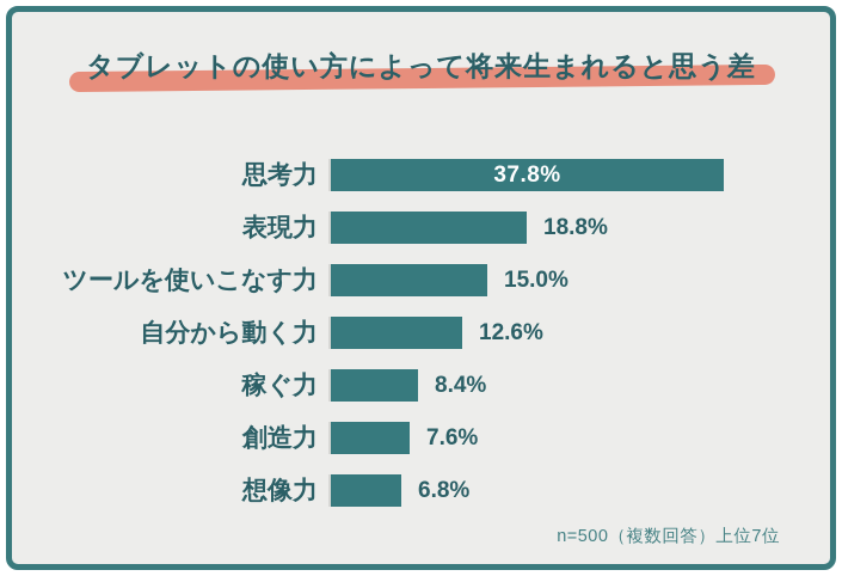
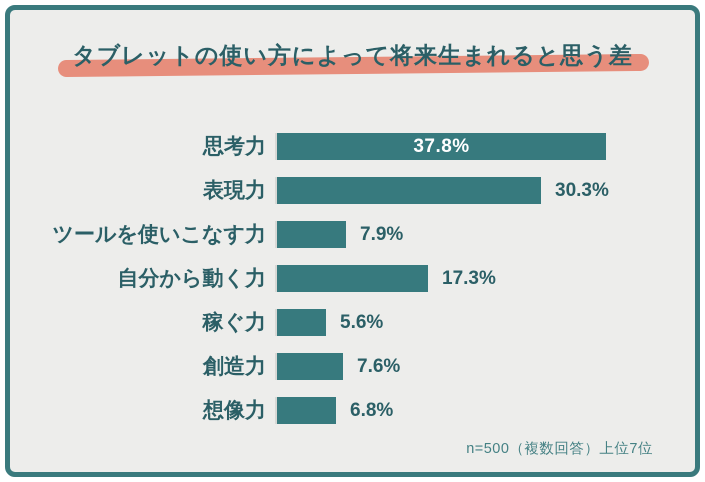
表現力: 18.8% -> 30.3%
ツールを使いこなす力: 15.0% -> 7.9%
自分から動く力: 12.6% -> 17.3%
稼ぐ力: 8.4% -> 5.6%
